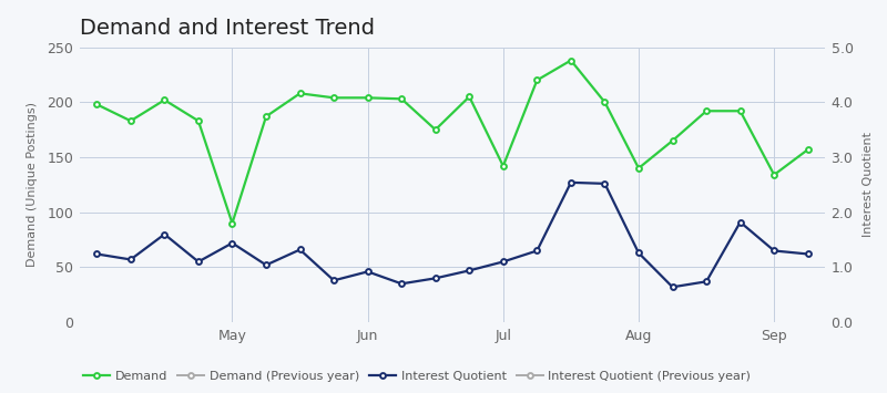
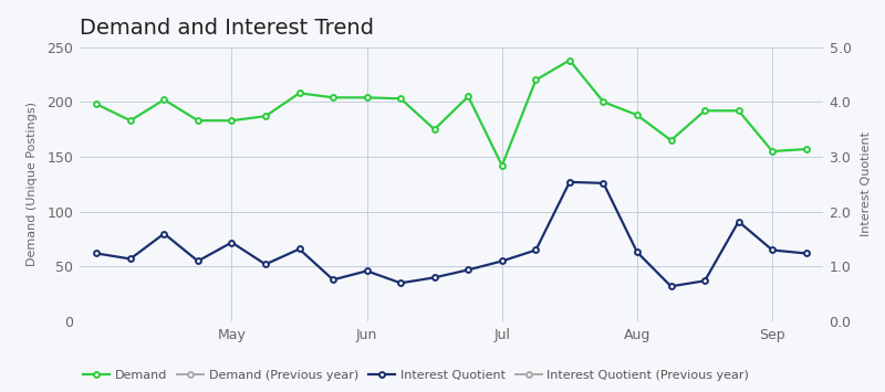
Demand/May: 90 -> 183
Demand/Aug: 140 -> 188
Demand/Sep: 134 -> 155
